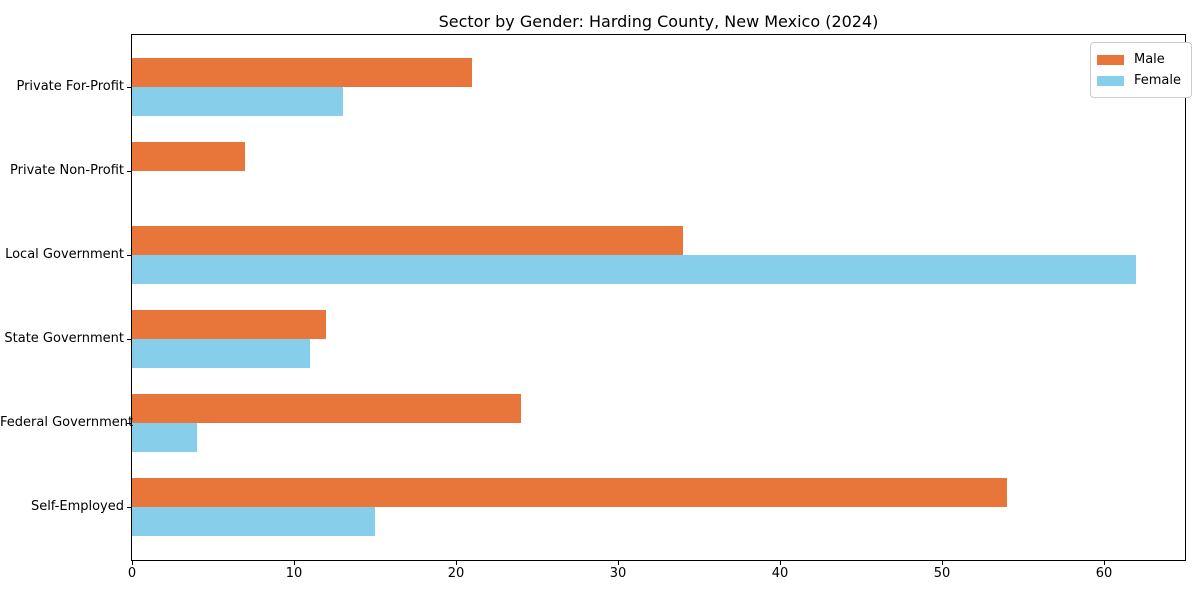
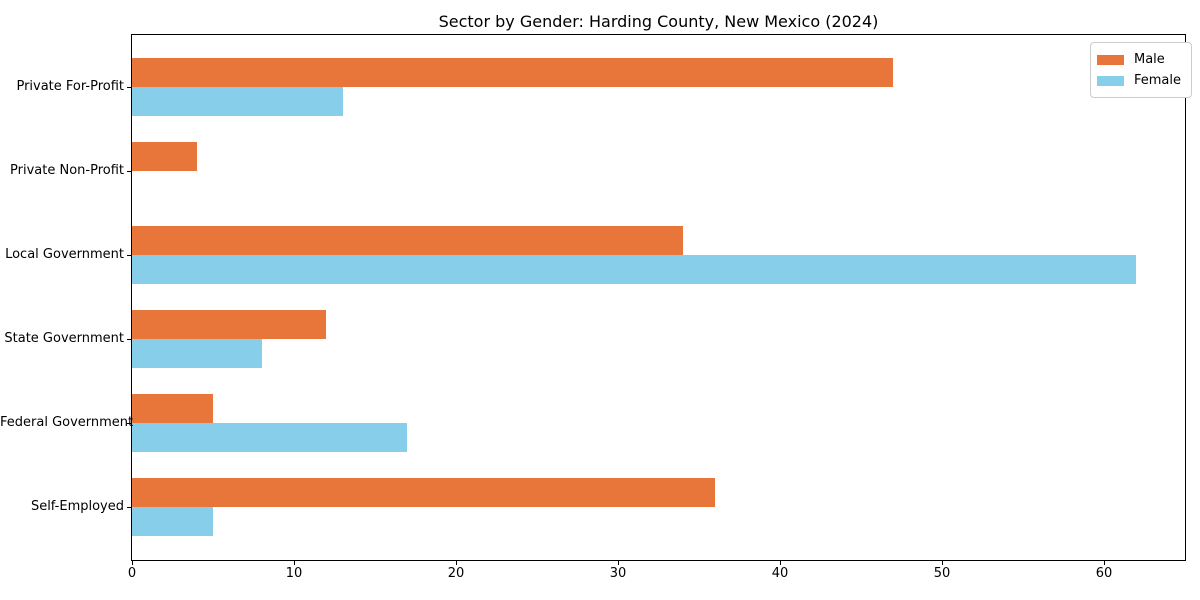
Male/Private For-Profit: 21 -> 47
Male/Private Non-Profit: 7 -> 4
Female/State Government: 11 -> 8
Male/Federal Government: 24 -> 5
Female/Federal Government: 4 -> 17
Male/Self-Employed: 54 -> 36
Female/Self-Employed: 15 -> 5
